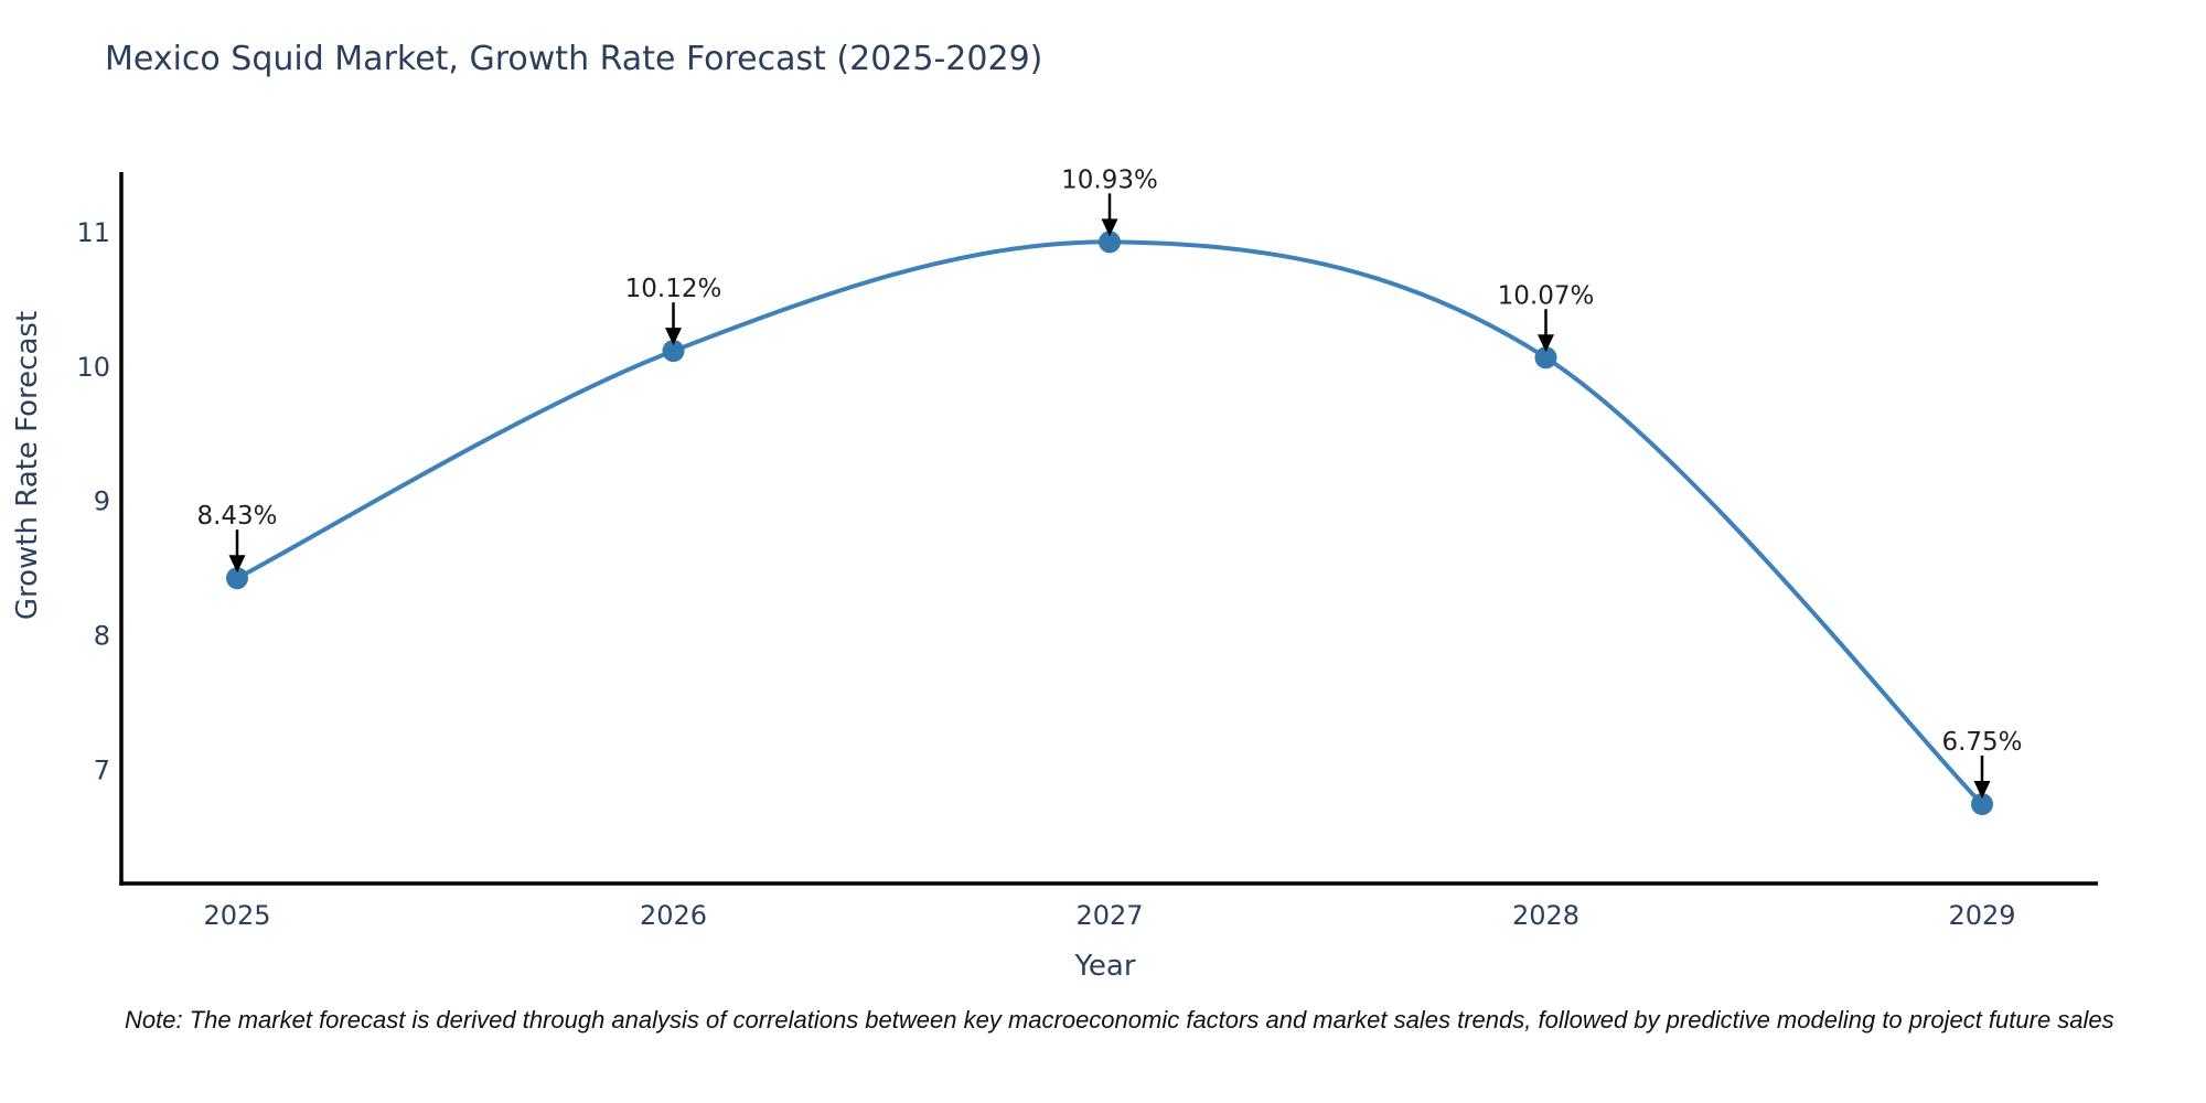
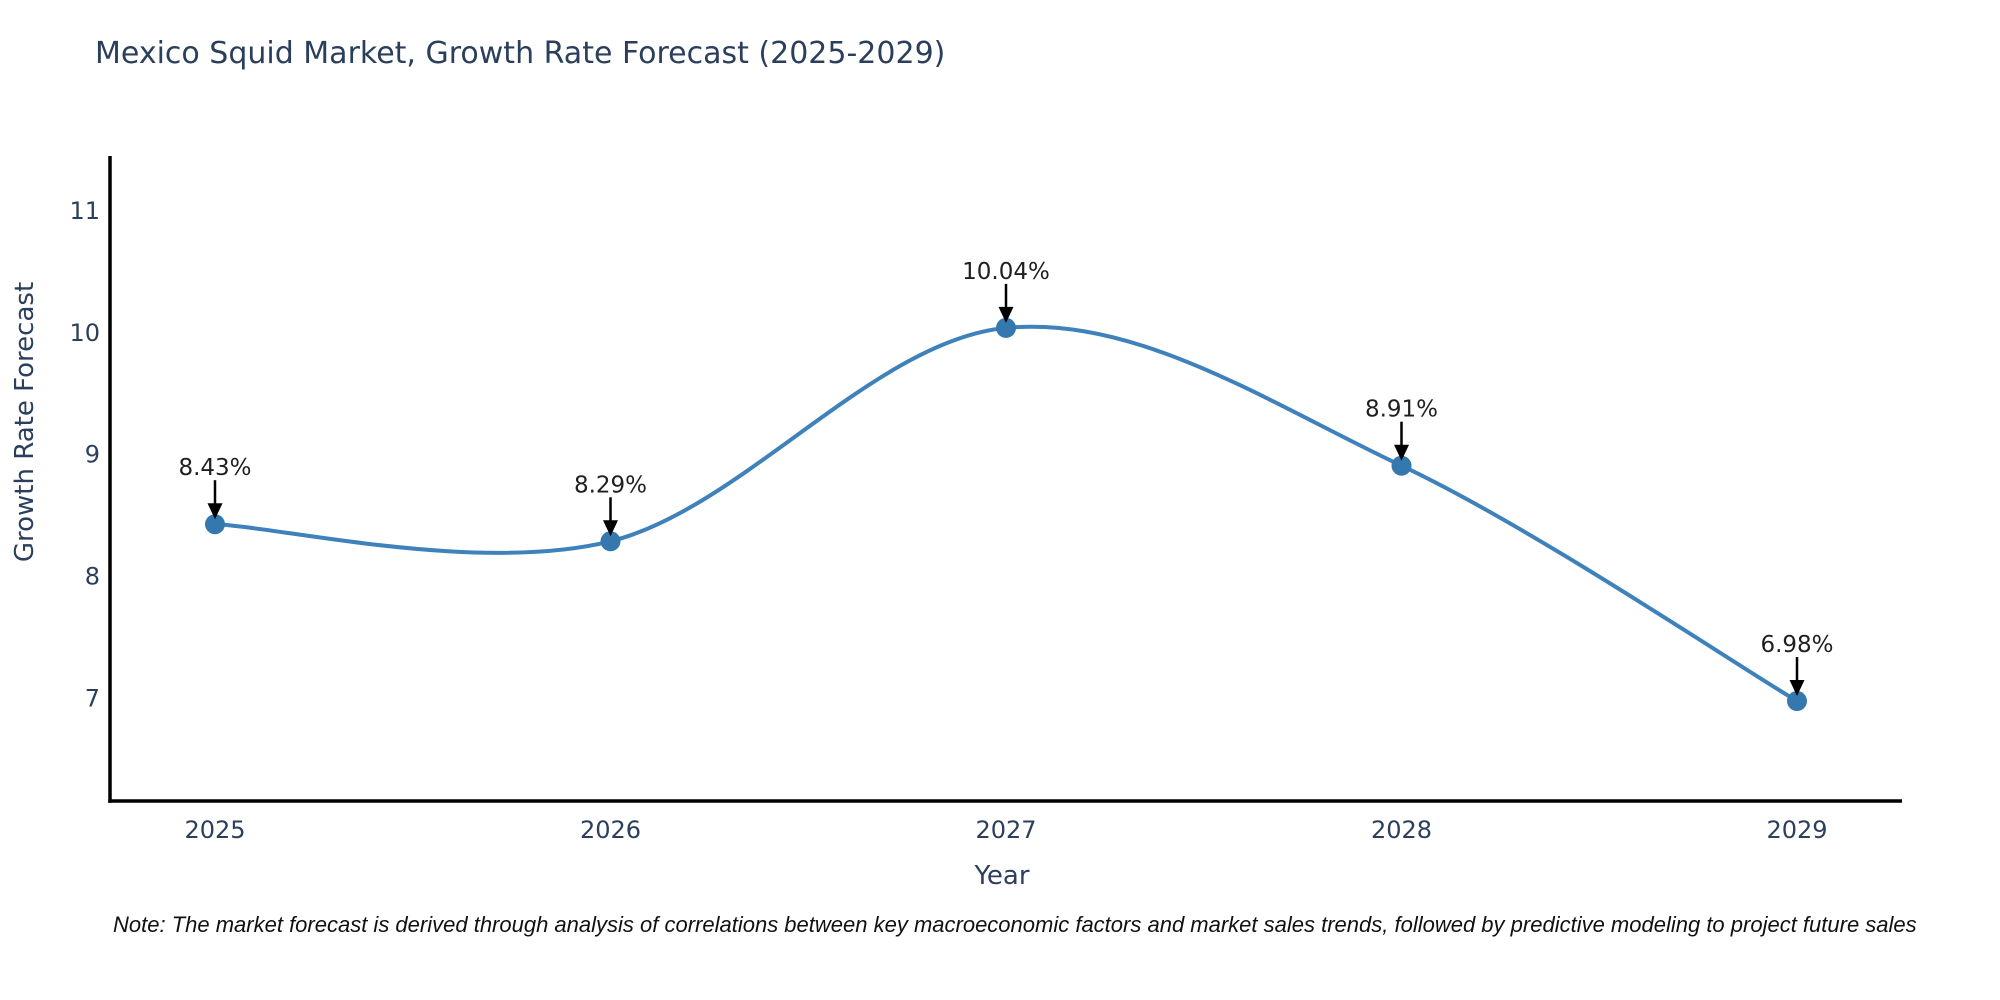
2026: 10.12% -> 8.29%
2027: 10.93% -> 10.04%
2028: 10.07% -> 8.91%
2029: 6.75% -> 6.98%
